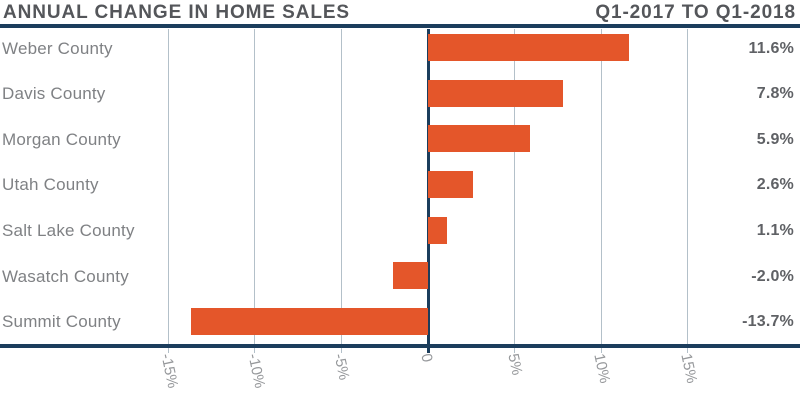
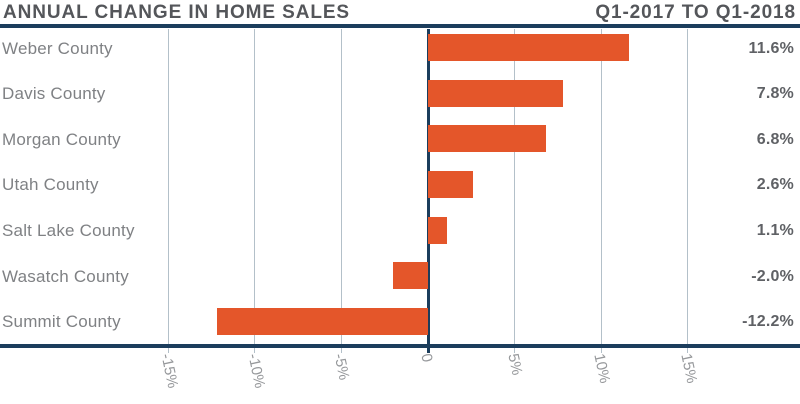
Morgan County: 5.9% -> 6.8%
Summit County: -13.7% -> -12.2%
